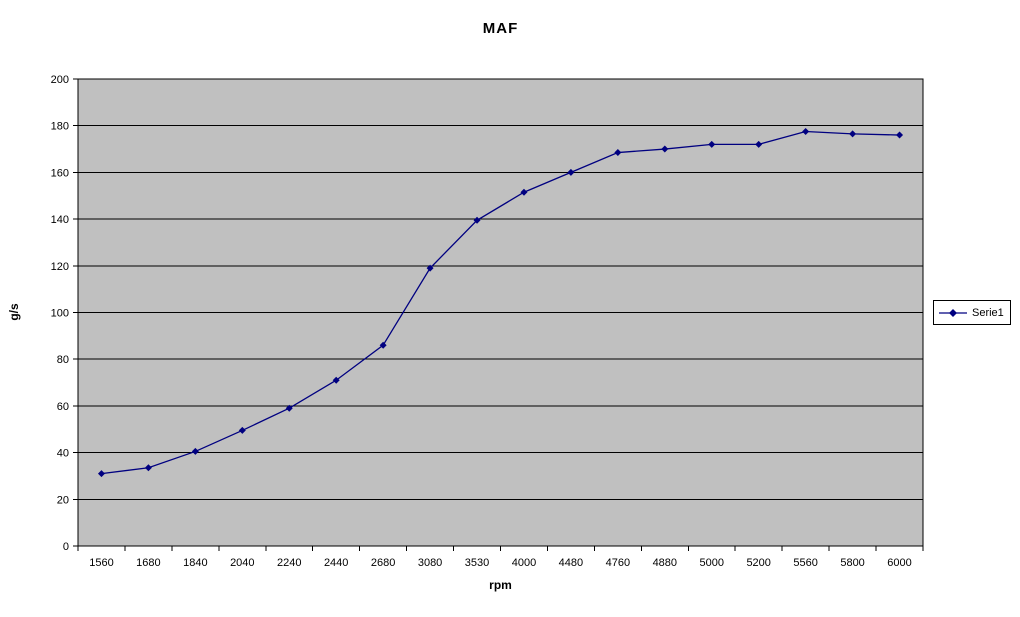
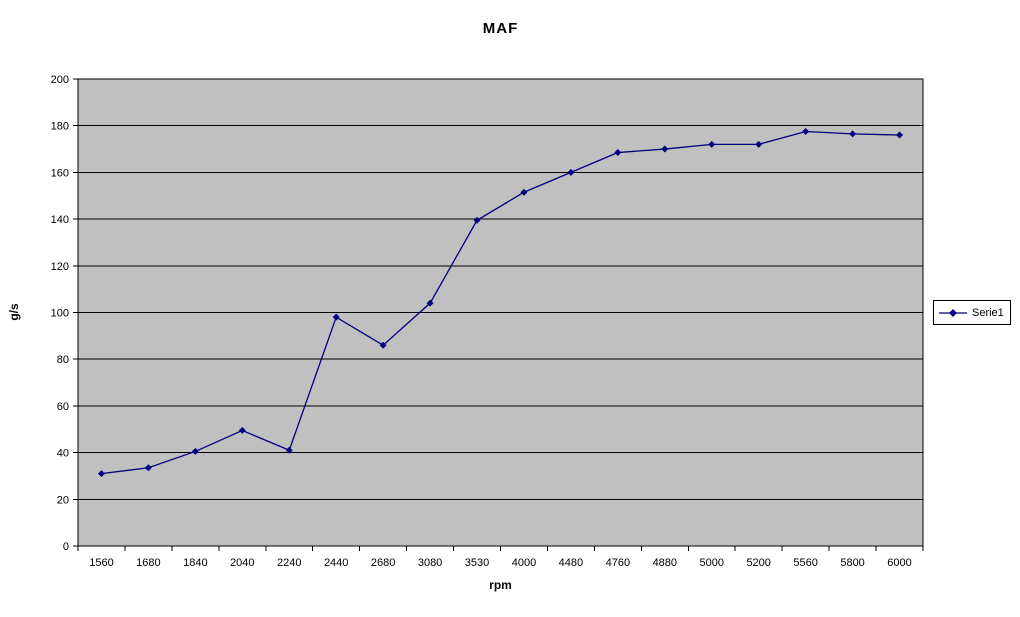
2240: 59 -> 41
2440: 71 -> 98
3080: 119 -> 104
